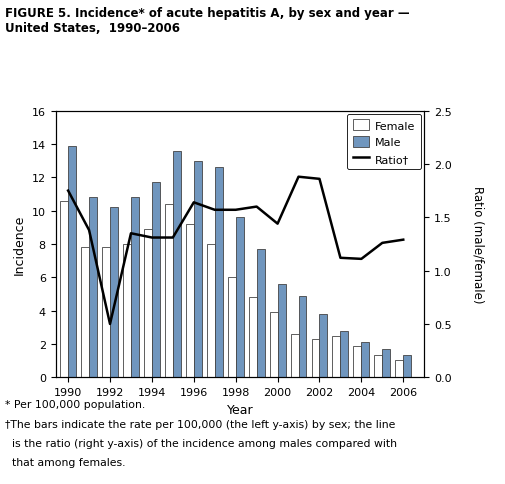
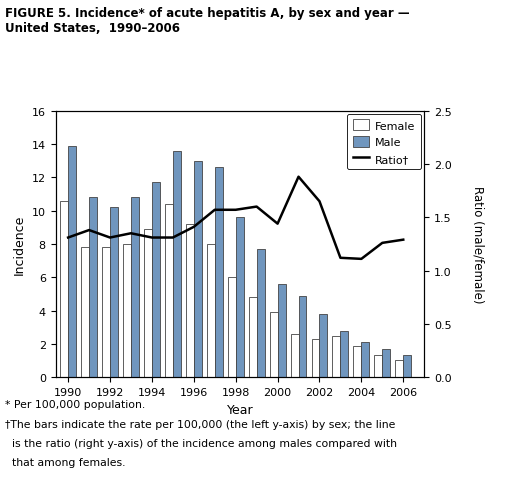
Ratio†/1990: 1.75 -> 1.31
Ratio†/1992: 0.50 -> 1.31
Ratio†/1996: 1.64 -> 1.41
Ratio†/2002: 1.86 -> 1.65
